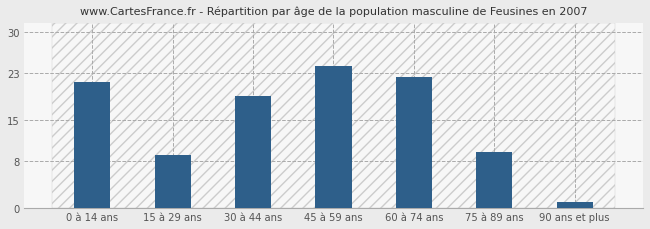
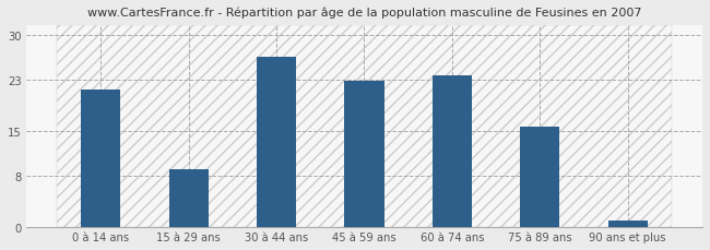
30 à 44 ans: 19.0 -> 26.6
45 à 59 ans: 24.2 -> 22.8
60 à 74 ans: 22.2 -> 23.6
75 à 89 ans: 9.5 -> 15.6
